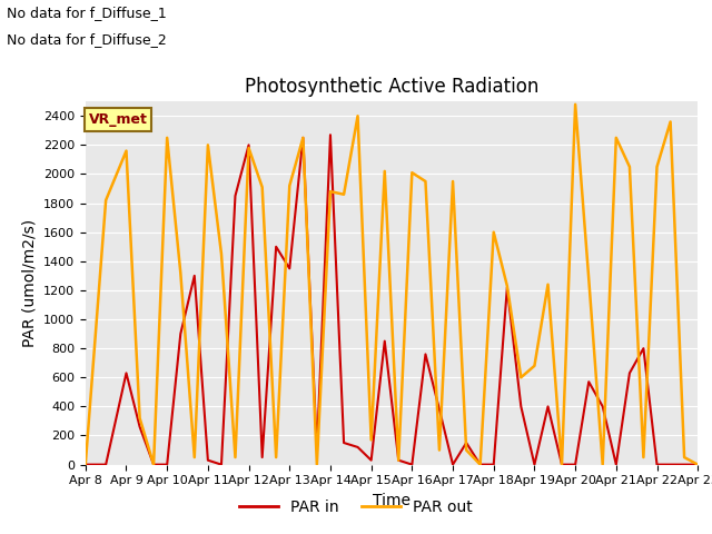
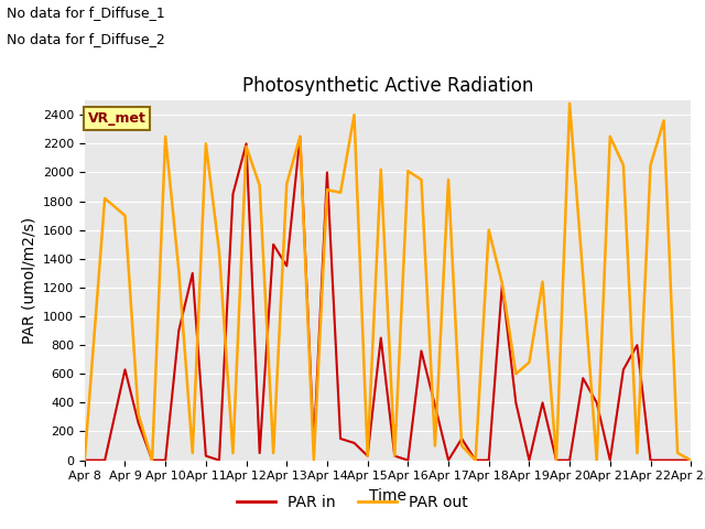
PAR out/Apr 9: 2160 -> 1700
PAR in/Apr 14: 2270 -> 2000
PAR out/Apr 15: 170 -> 30
